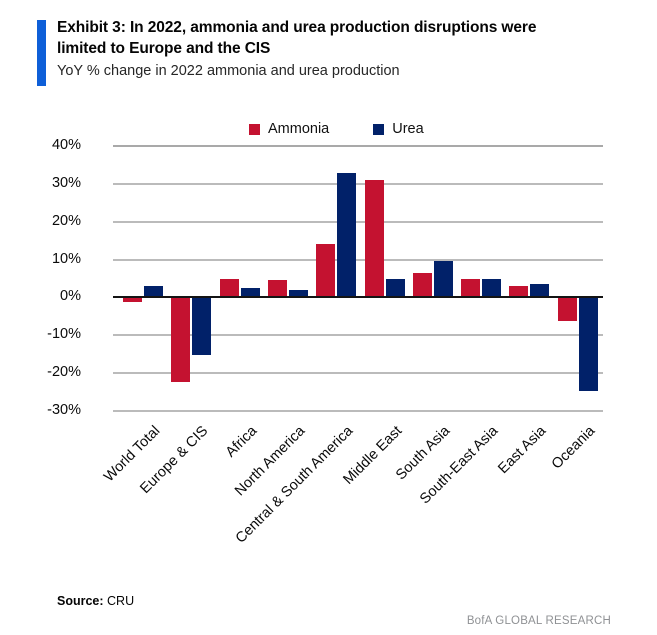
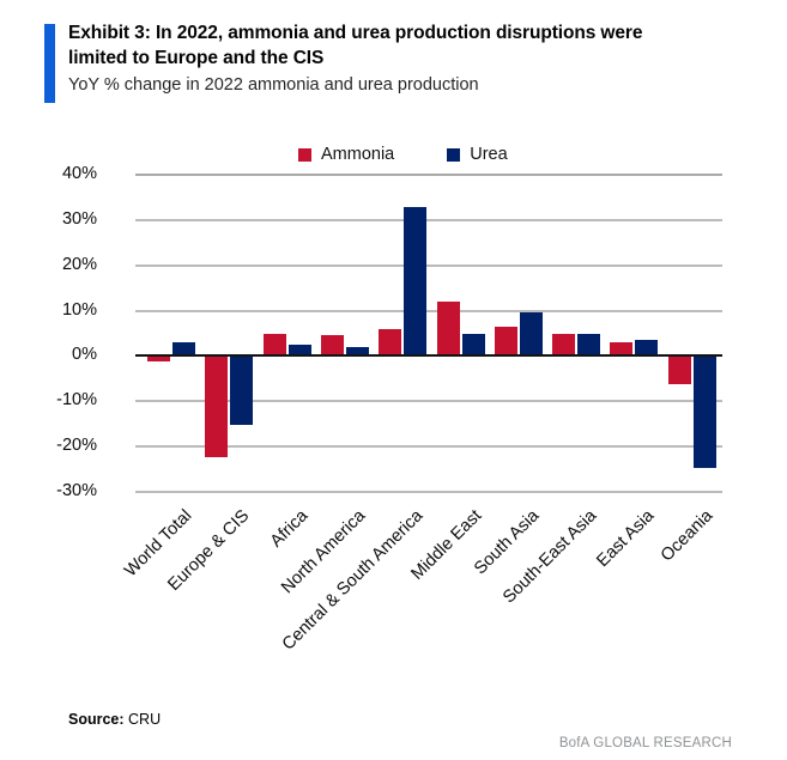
Ammonia/Central & South America: 14% -> 6%
Ammonia/Middle East: 31% -> 12%
